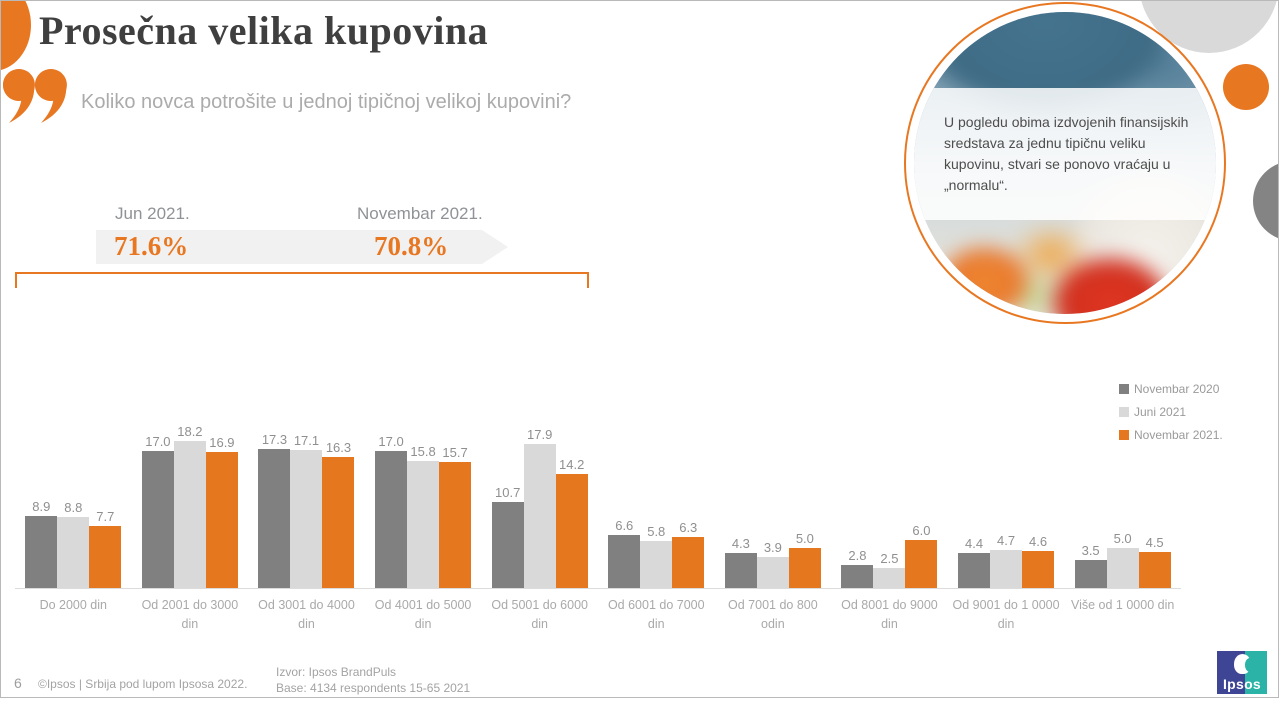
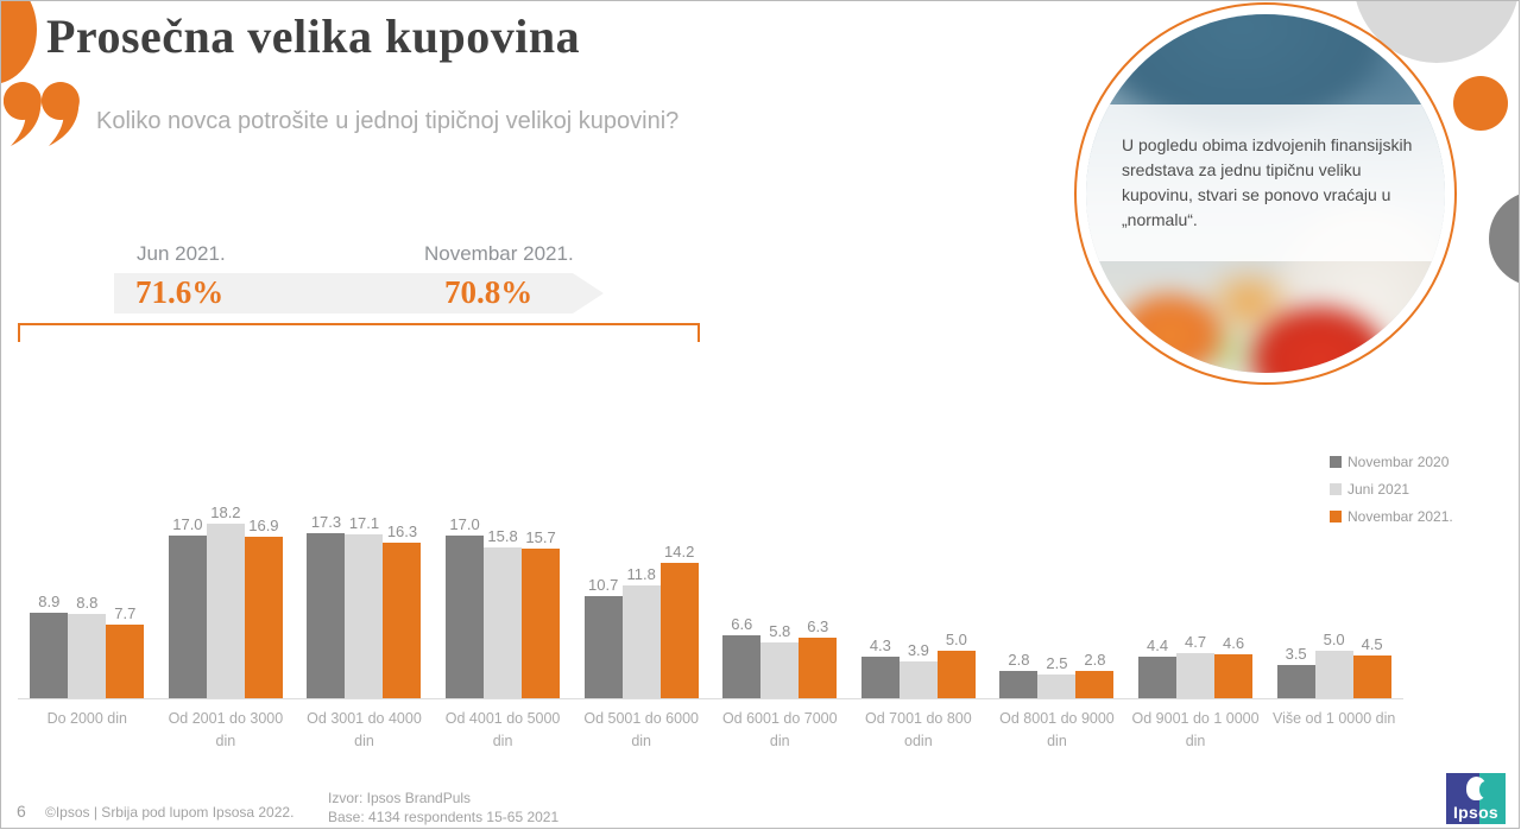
Juni 2021/Od 5001 do 6000 din: 17.9 -> 11.8
Novembar 2021./Od 8001 do 9000 din: 6.0 -> 2.8
